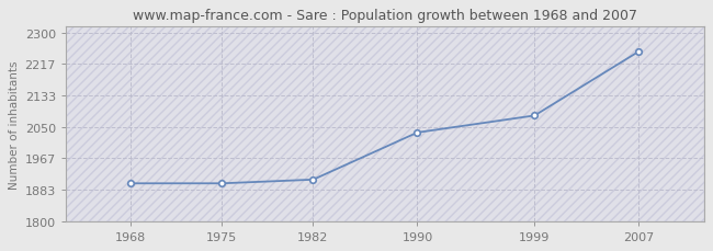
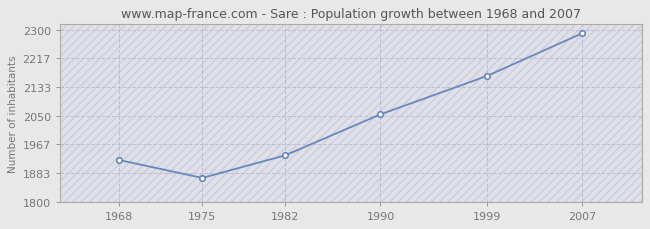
1968: 1900 -> 1921
1975: 1900 -> 1869
1982: 1910 -> 1935
1990: 2035 -> 2054
1999: 2080 -> 2166
2007: 2250 -> 2290
